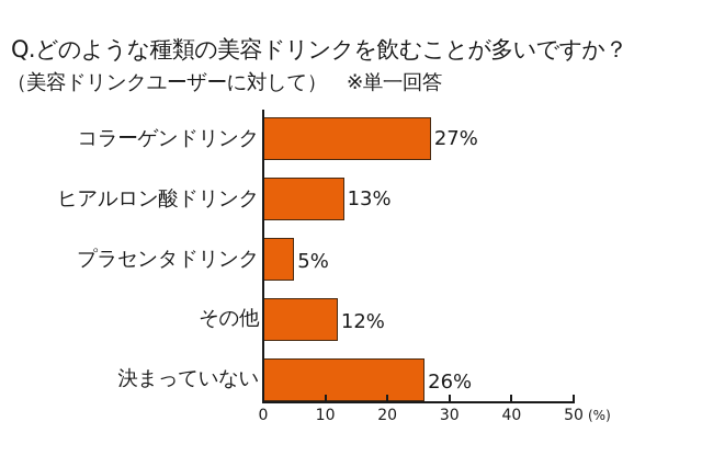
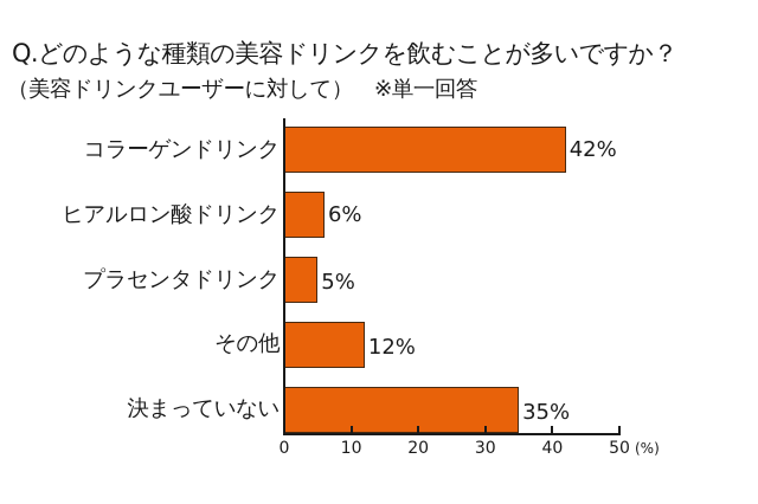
コラーゲンドリンク: 27% -> 42%
ヒアルロン酸ドリンク: 13% -> 6%
決まっていない: 26% -> 35%
